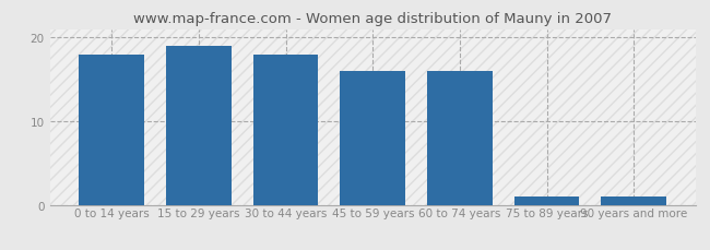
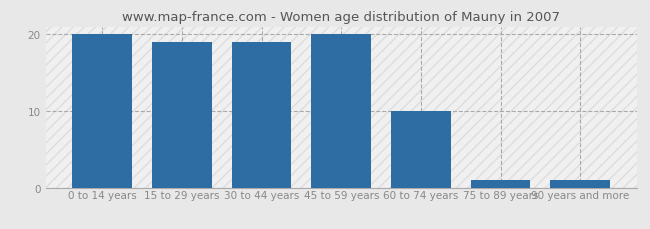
0 to 14 years: 18 -> 20
30 to 44 years: 18 -> 19
45 to 59 years: 16 -> 20
60 to 74 years: 16 -> 10
